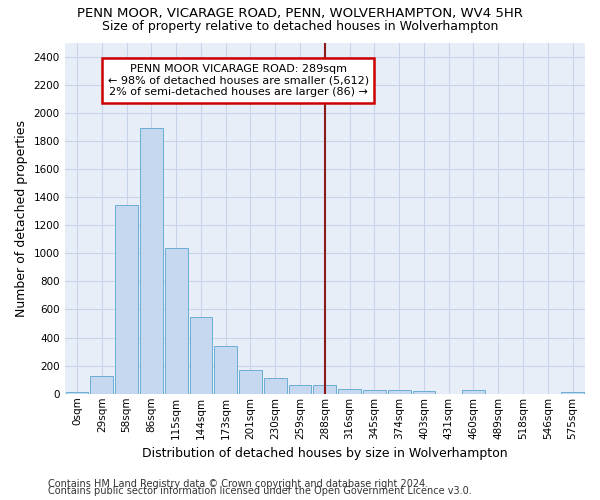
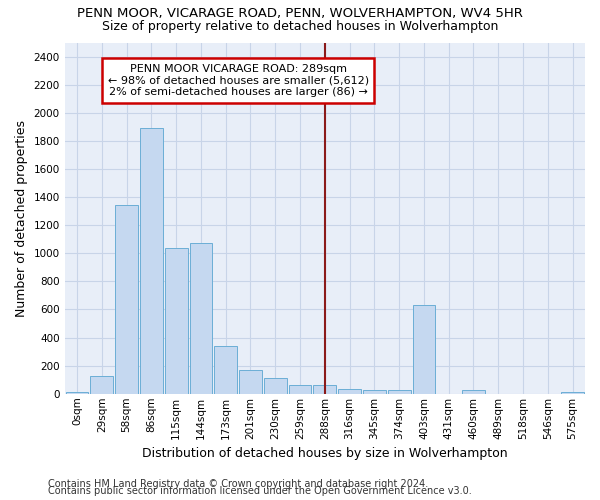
144sqm: 540 -> 1070
403sqm: 20 -> 630
